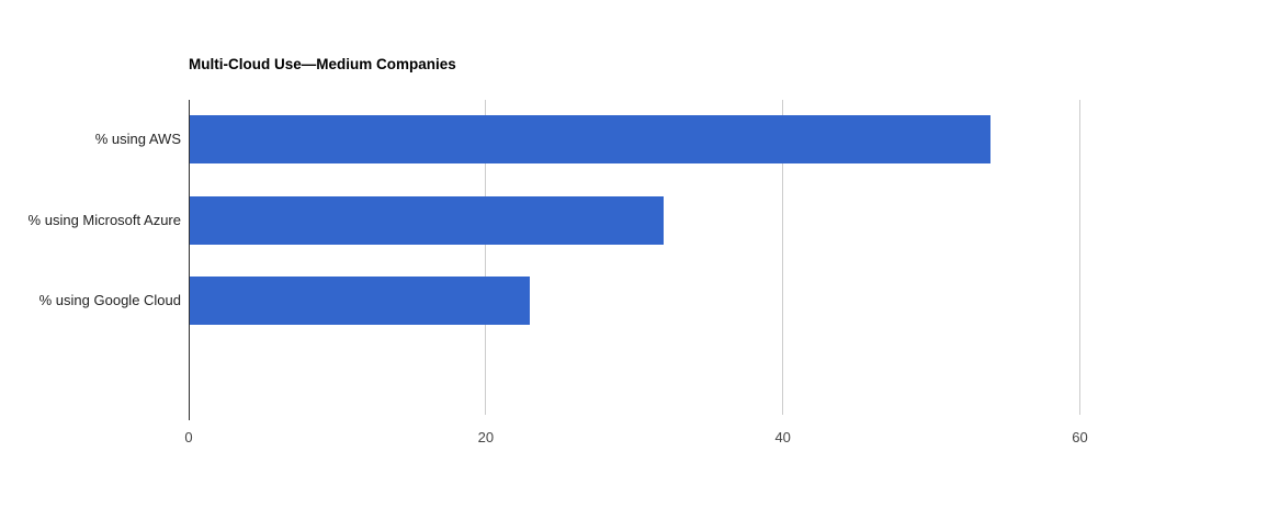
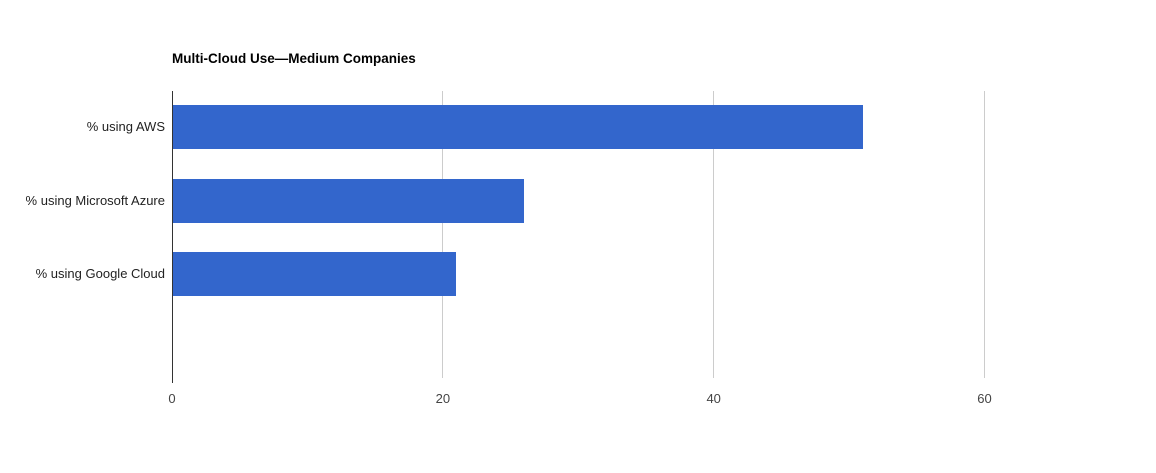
% using AWS: 54 -> 51
% using Microsoft Azure: 32 -> 26
% using Google Cloud: 23 -> 21
